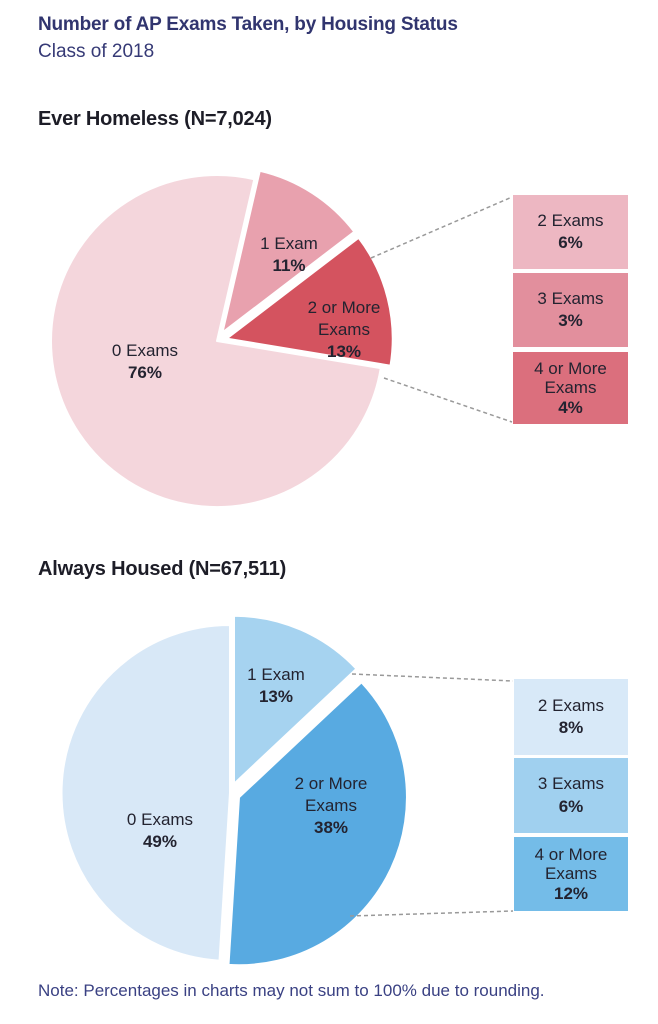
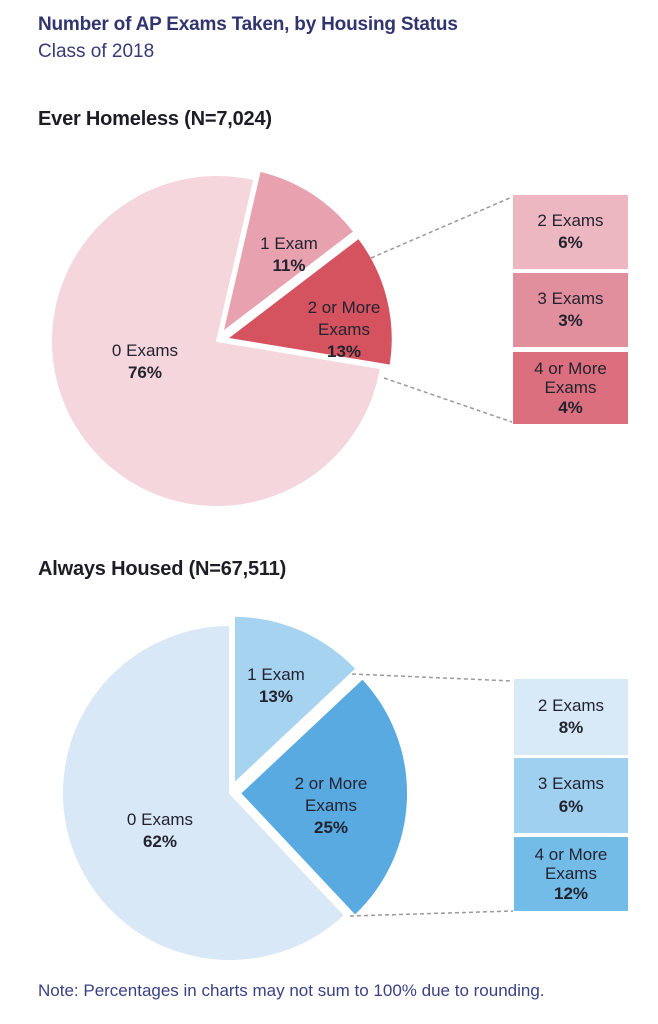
Always Housed (N=67,511)/2 or More Exams: 38% -> 25%
Always Housed (N=67,511)/0 Exams: 49% -> 62%
